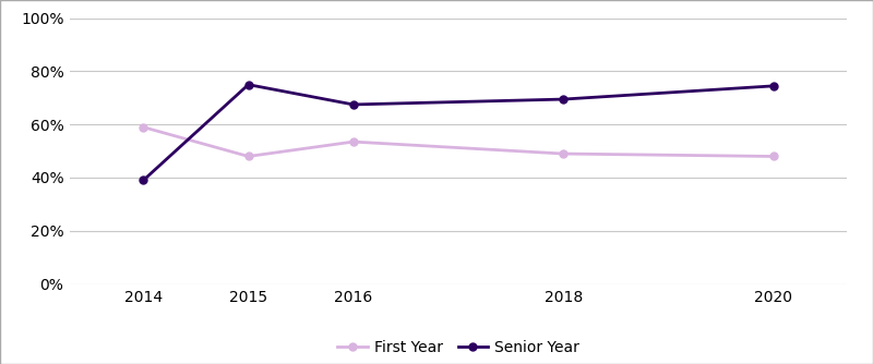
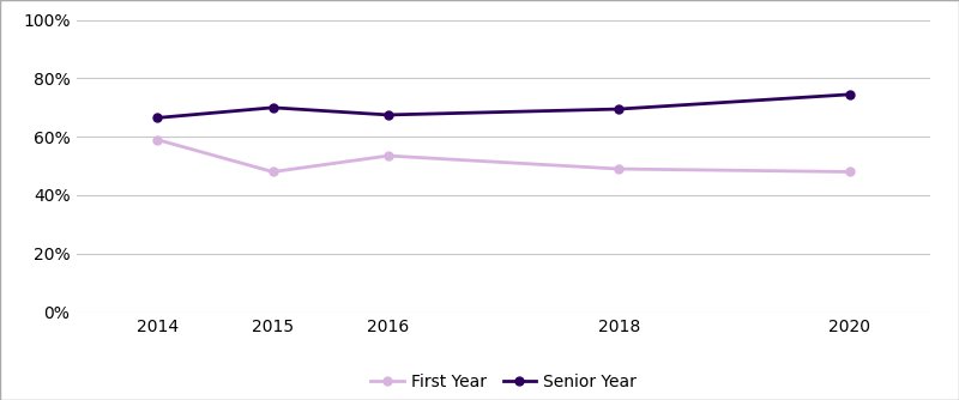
Senior Year/2014: 39.0% -> 66.5%
Senior Year/2015: 75.0% -> 70.0%
